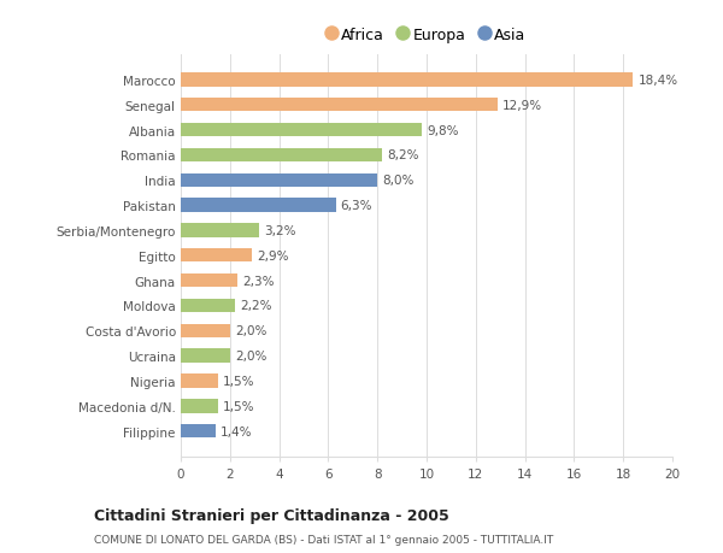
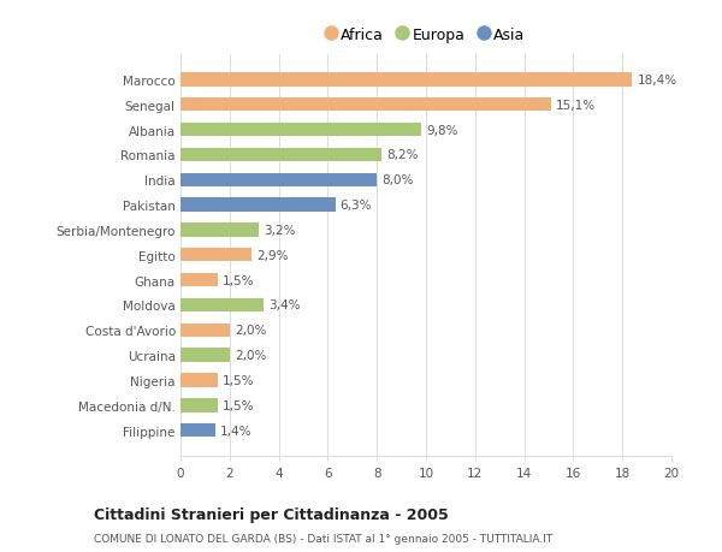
Senegal: 12,9% -> 15,1%
Ghana: 2,3% -> 1,5%
Moldova: 2,2% -> 3,4%
